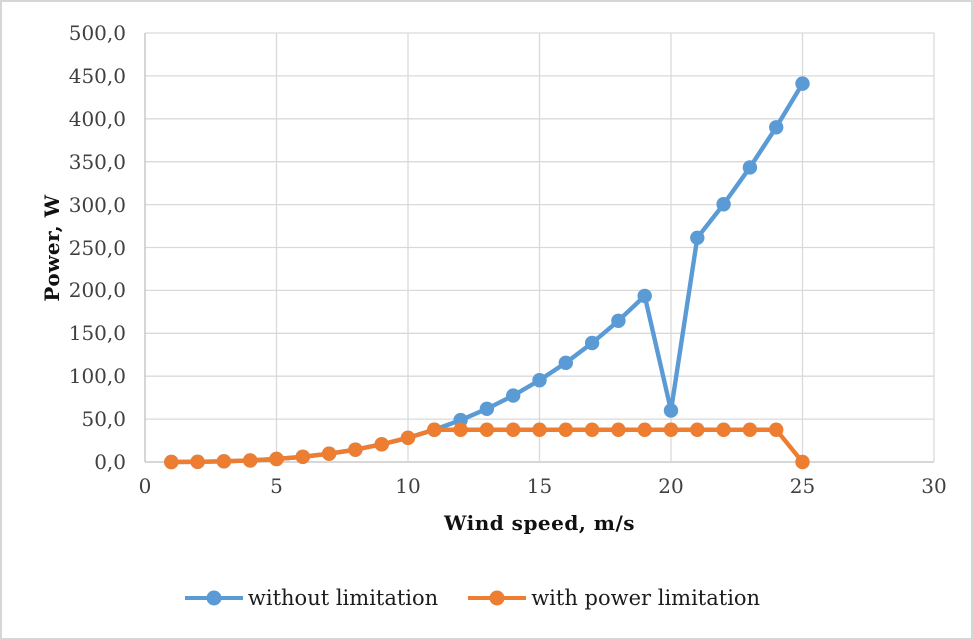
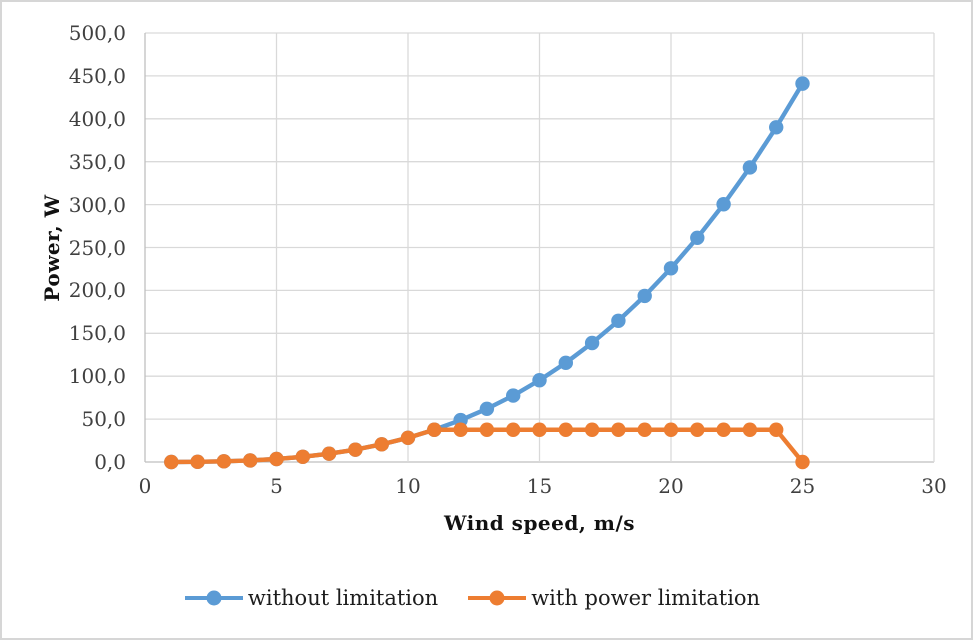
without limitation/20: 60 -> 230
